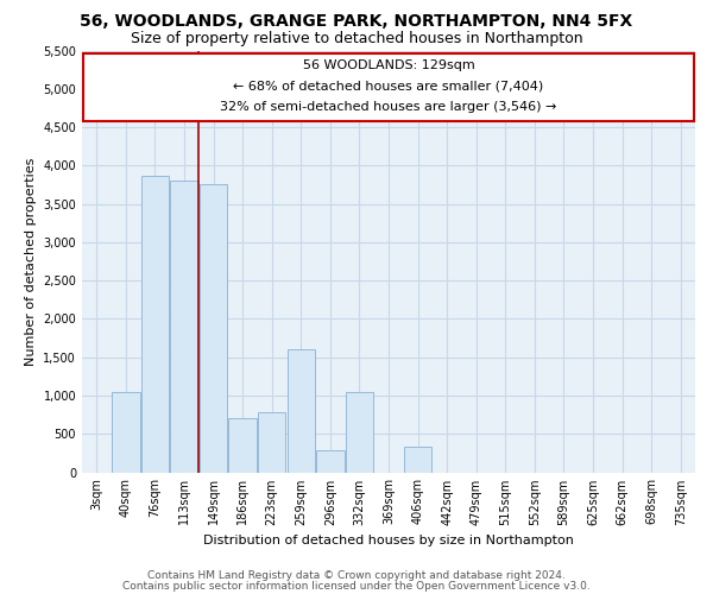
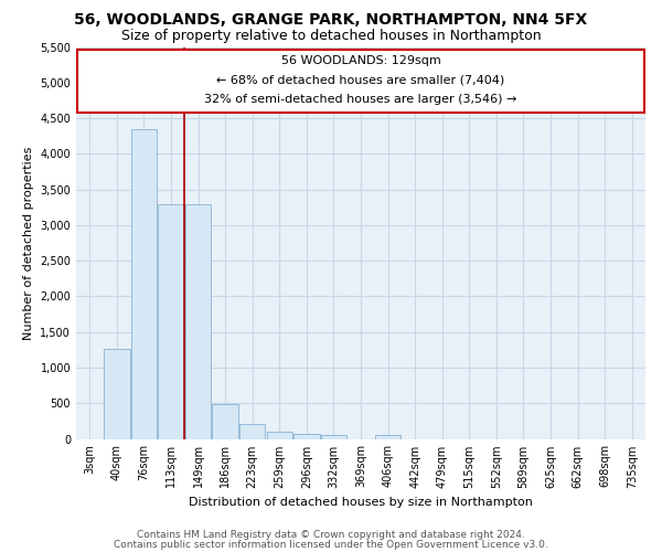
40sqm: 1,040 -> 1,270
76sqm: 3,860 -> 4,340
113sqm: 3,800 -> 3,290
149sqm: 3,760 -> 3,290
186sqm: 700 -> 490
223sqm: 780 -> 210
259sqm: 1,600 -> 100
296sqm: 280 -> 80
332sqm: 1,040 -> 60
406sqm: 340 -> 60
